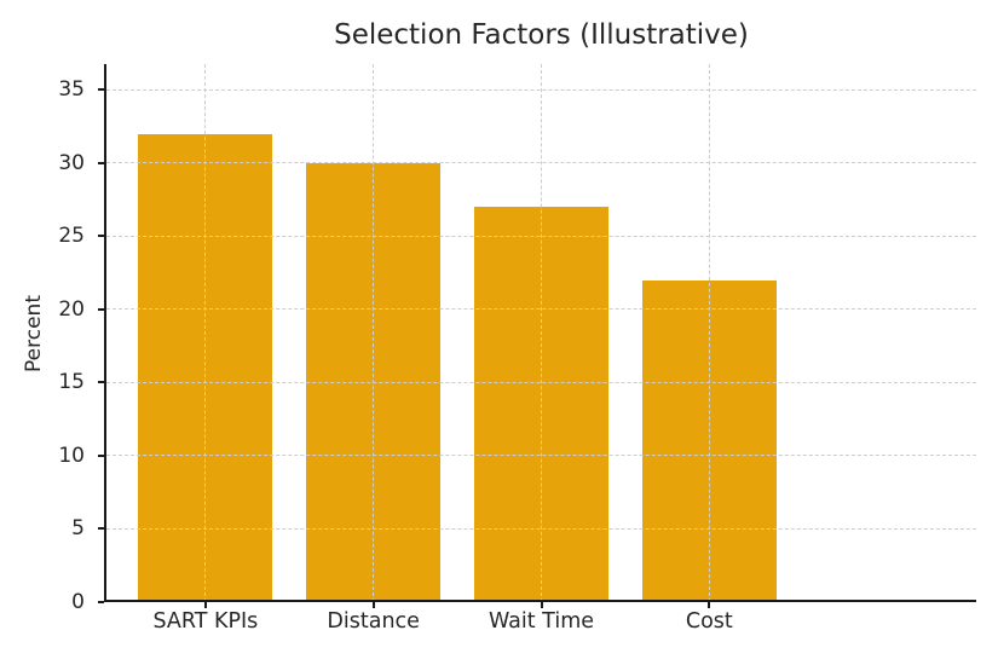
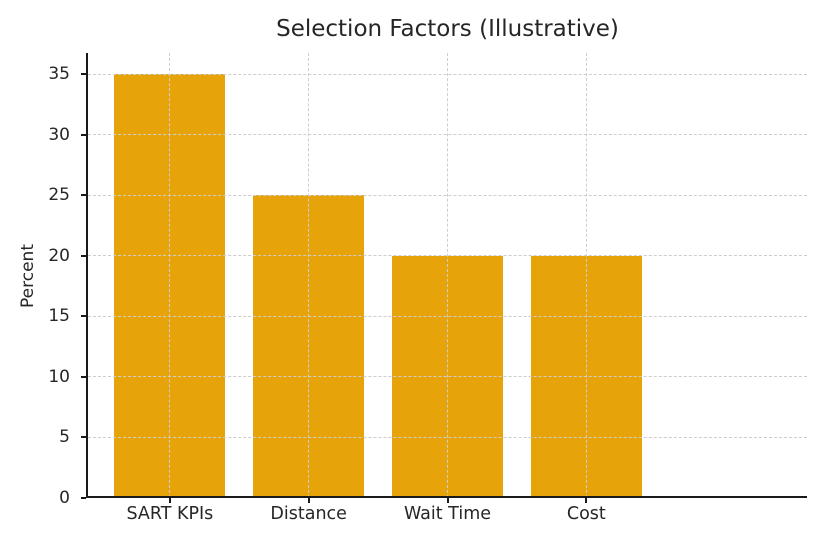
SART KPIs: 32 -> 35
Distance: 30 -> 25
Wait Time: 27 -> 20
Cost: 22 -> 20
